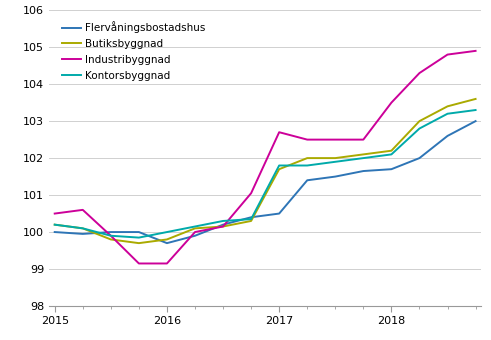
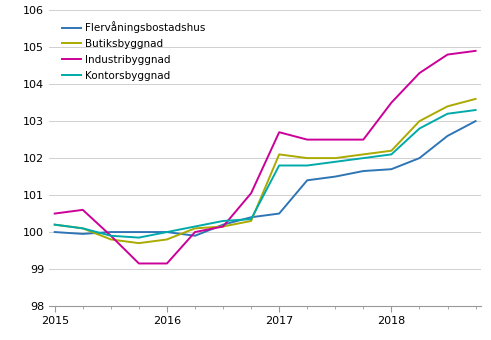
Flervåningsbostadshus/2016: 99.70 -> 100.00
Butiksbyggnad/2017: 101.70 -> 102.10
